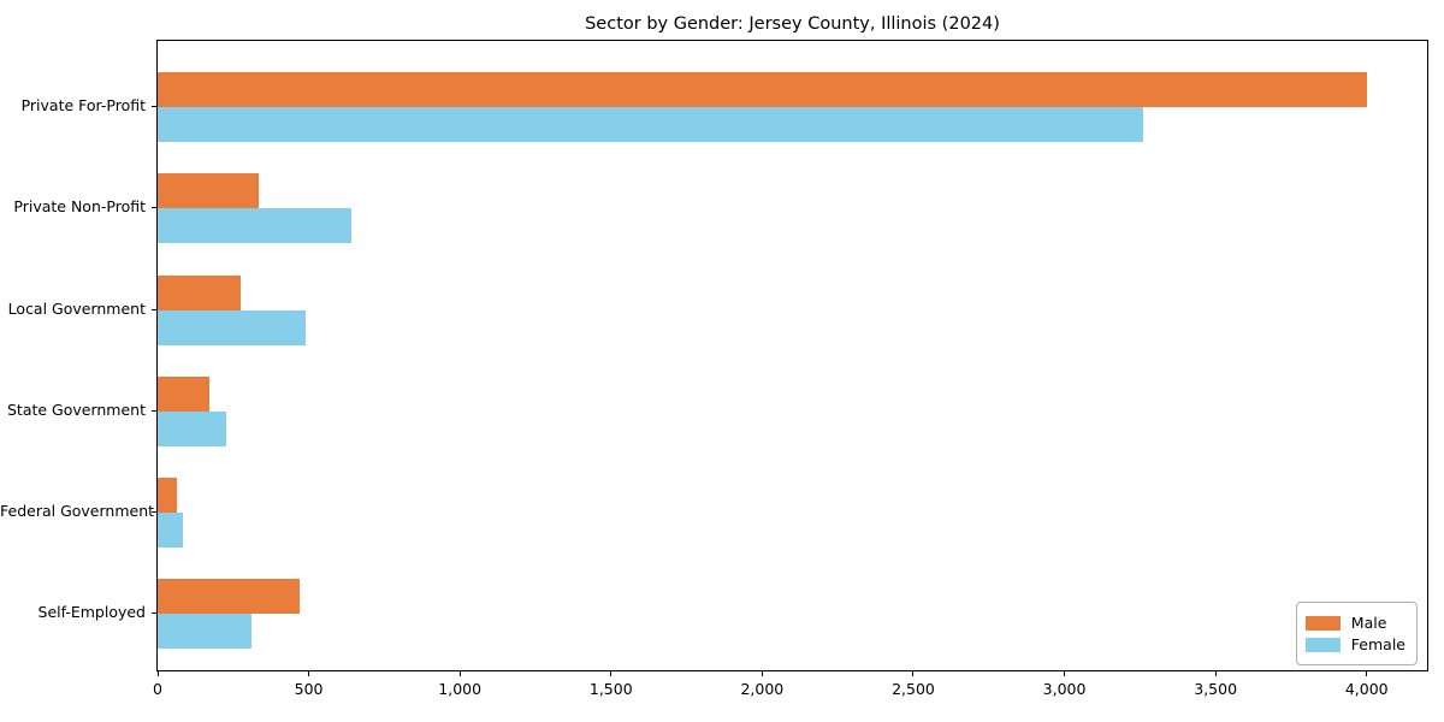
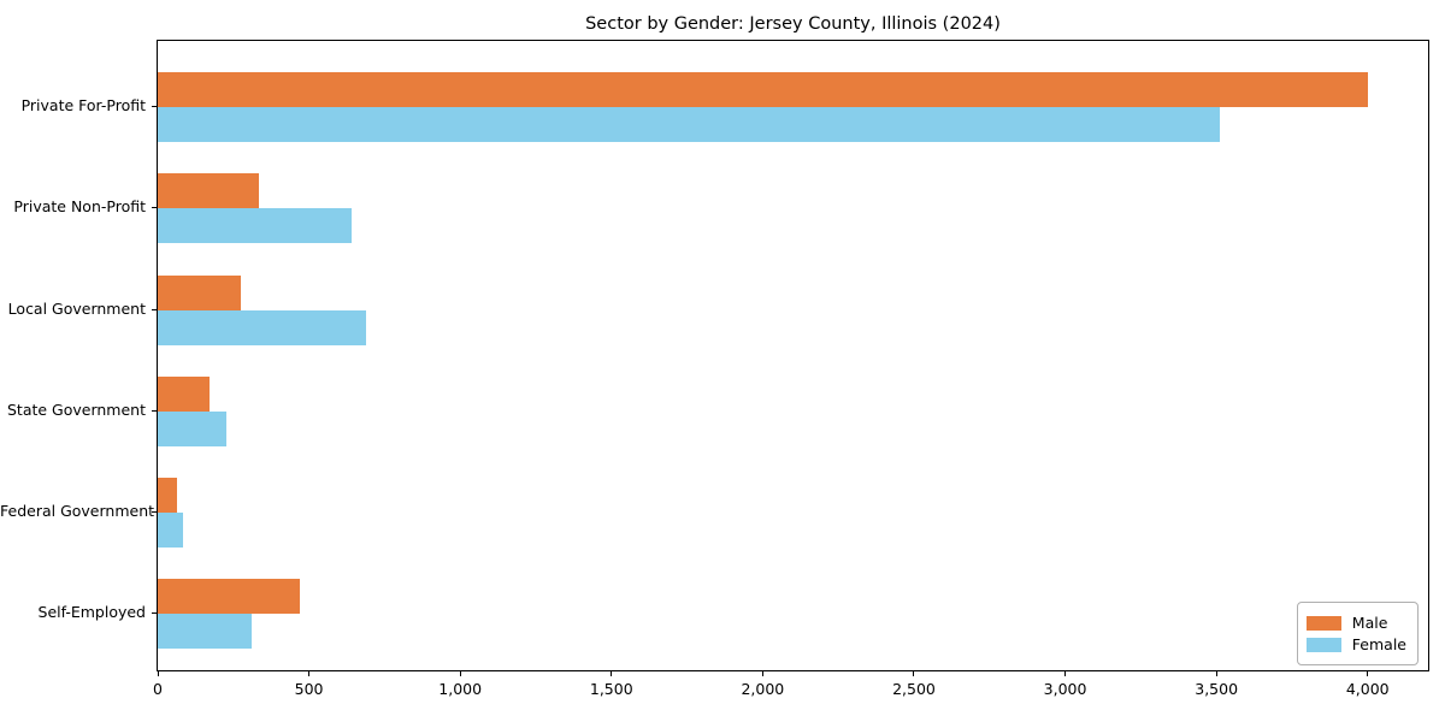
Female/Private For-Profit: 3260 -> 3510
Female/Local Government: 490 -> 690
